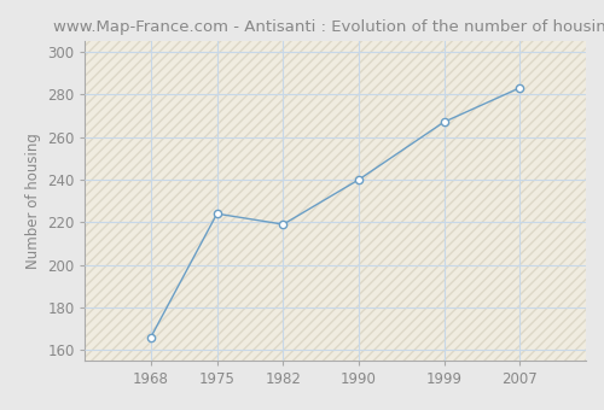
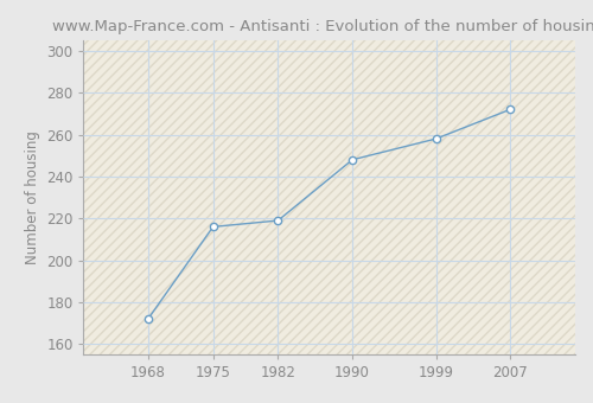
1968: 166 -> 172
1975: 224 -> 216
1990: 240 -> 248
1999: 267 -> 258
2007: 283 -> 272
